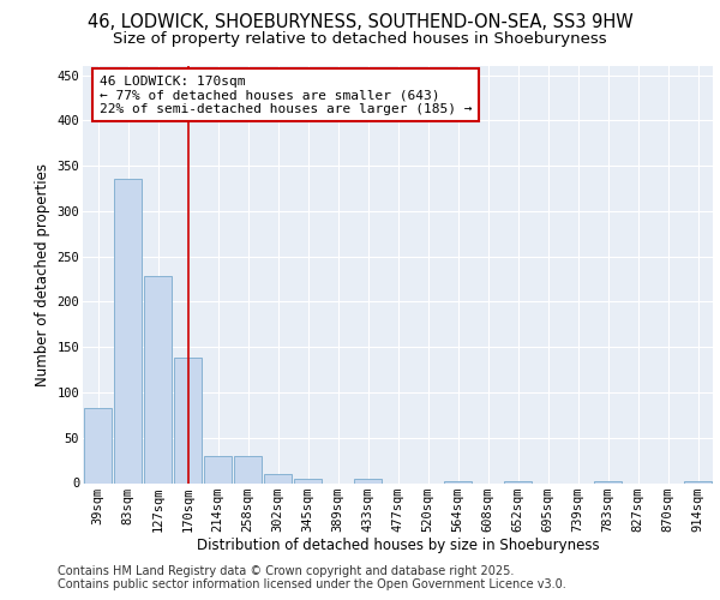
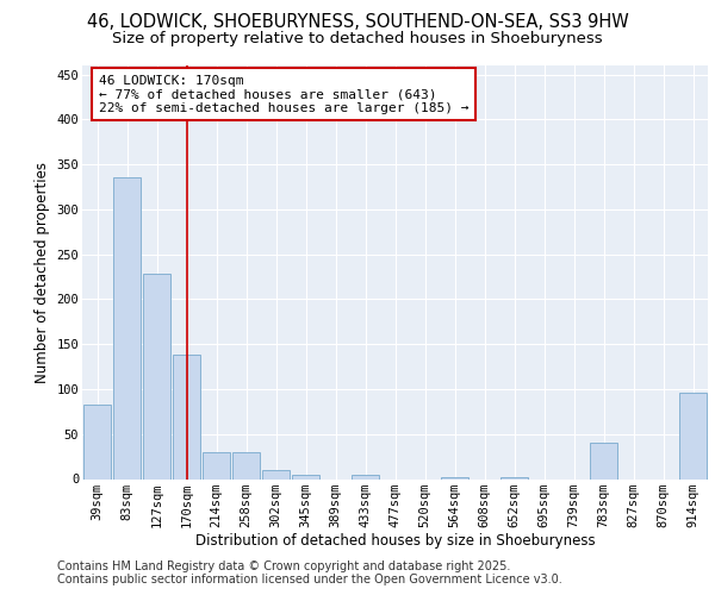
783sqm: 2 -> 40
914sqm: 2 -> 96
